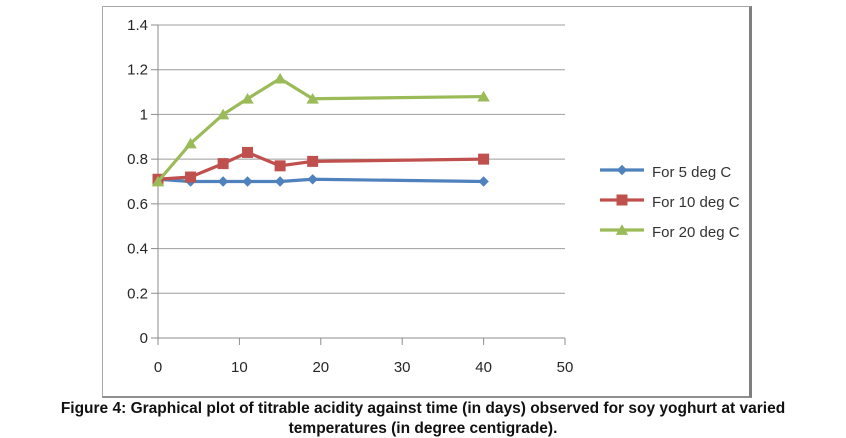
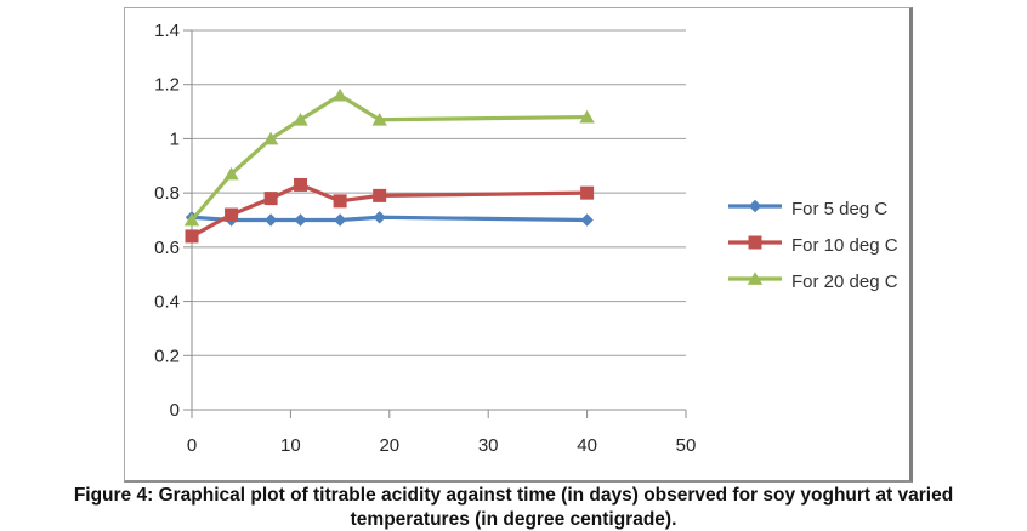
For 10 deg C/0: 0.71 -> 0.64
